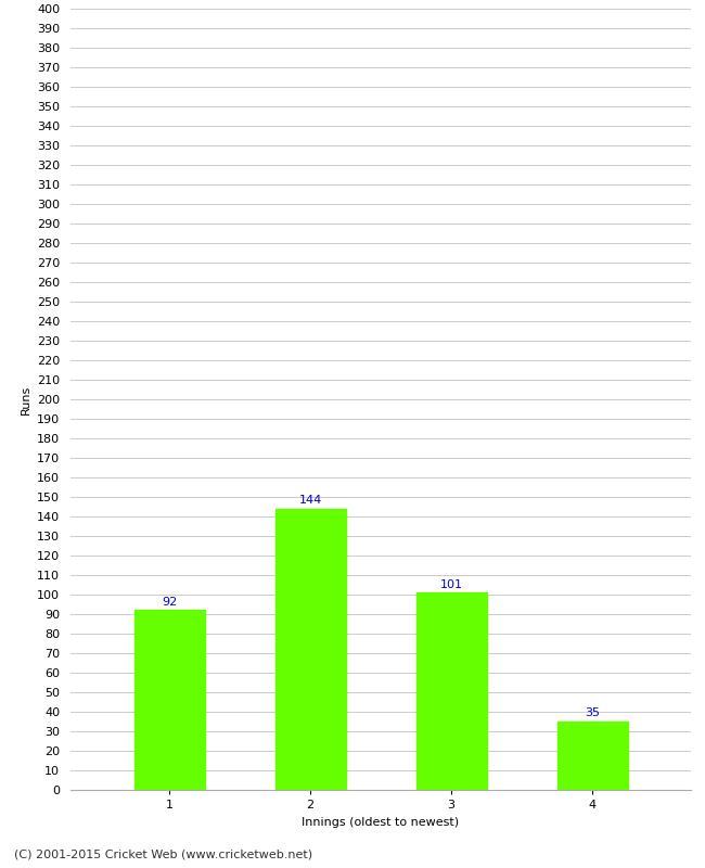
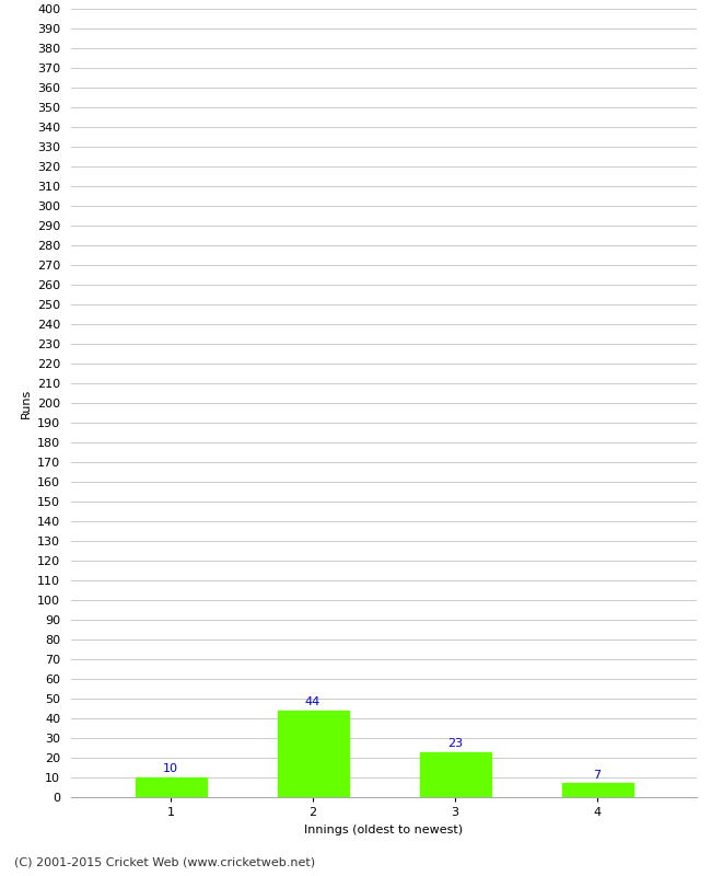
1: 92 -> 10
2: 144 -> 44
3: 101 -> 23
4: 35 -> 7
